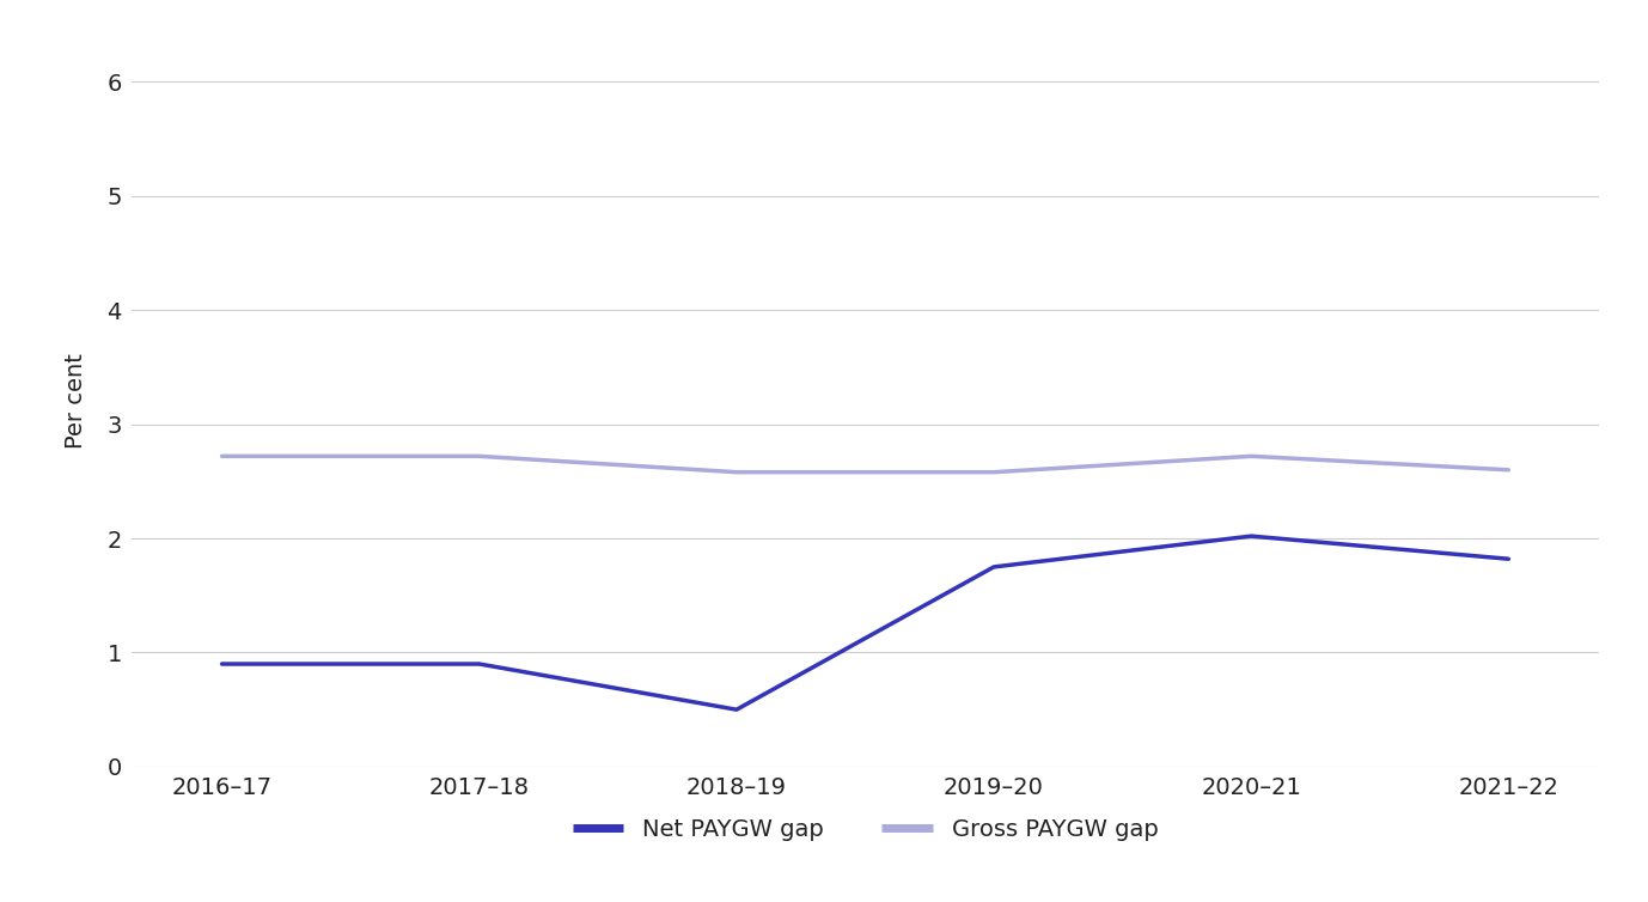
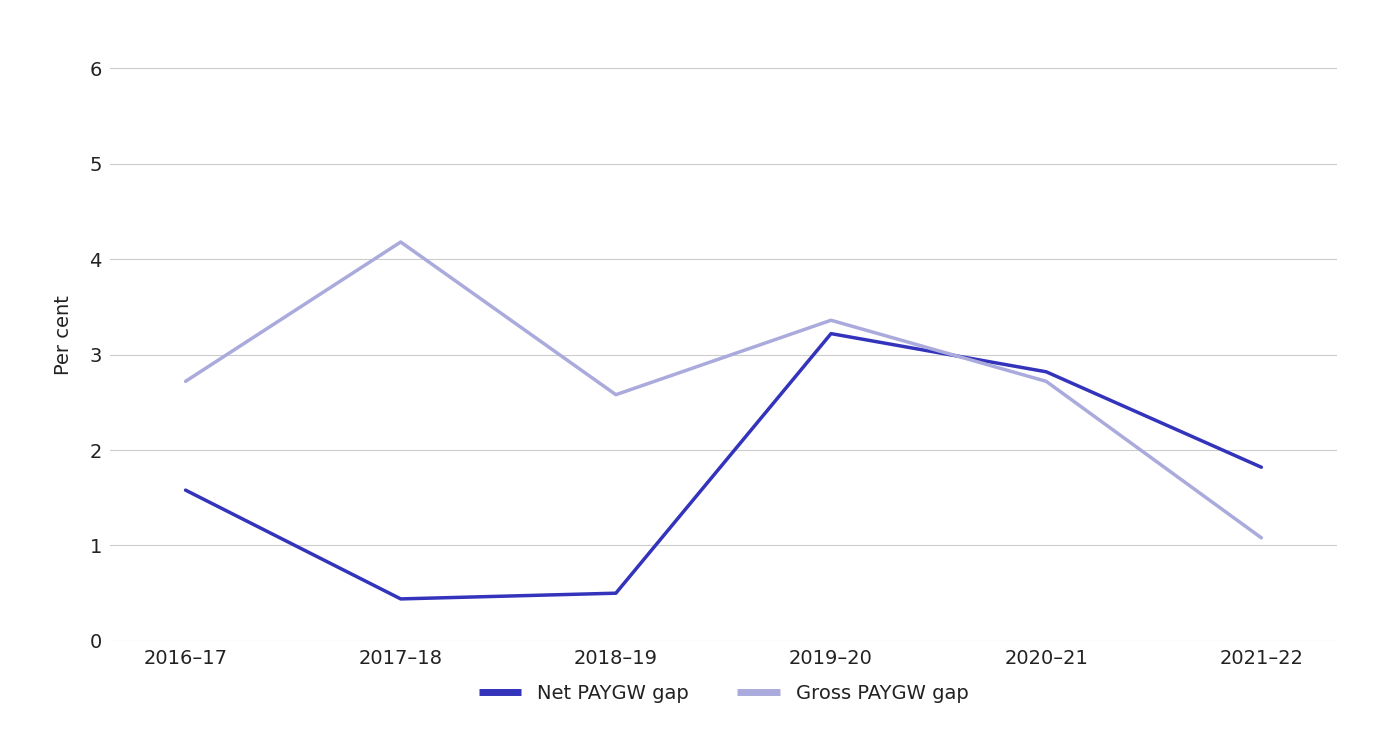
Net PAYGW gap/2016–17: 0.90 -> 1.58
Net PAYGW gap/2017–18: 0.90 -> 0.44
Gross PAYGW gap/2017–18: 2.72 -> 4.18
Net PAYGW gap/2019–20: 1.75 -> 3.22
Gross PAYGW gap/2019–20: 2.58 -> 3.36
Net PAYGW gap/2020–21: 2.02 -> 2.82
Gross PAYGW gap/2021–22: 2.60 -> 1.08
